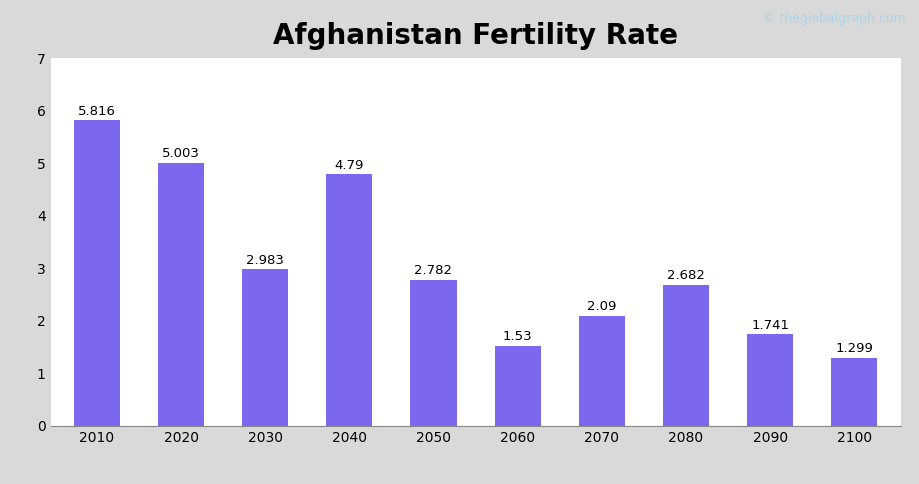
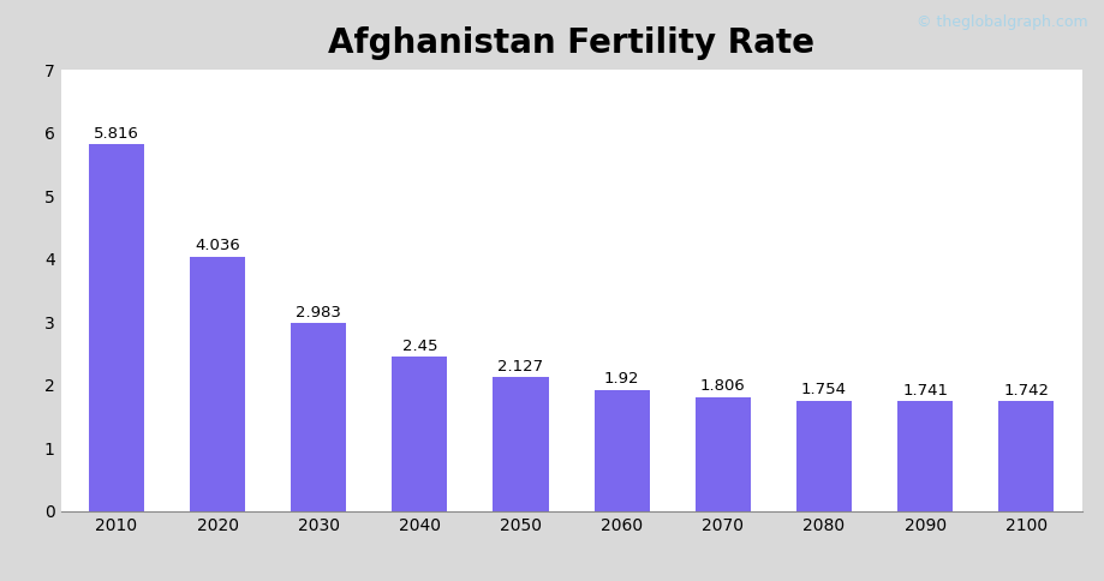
2020: 5.003 -> 4.036
2040: 4.79 -> 2.45
2050: 2.782 -> 2.127
2060: 1.53 -> 1.92
2070: 2.09 -> 1.806
2080: 2.682 -> 1.754
2100: 1.299 -> 1.742
